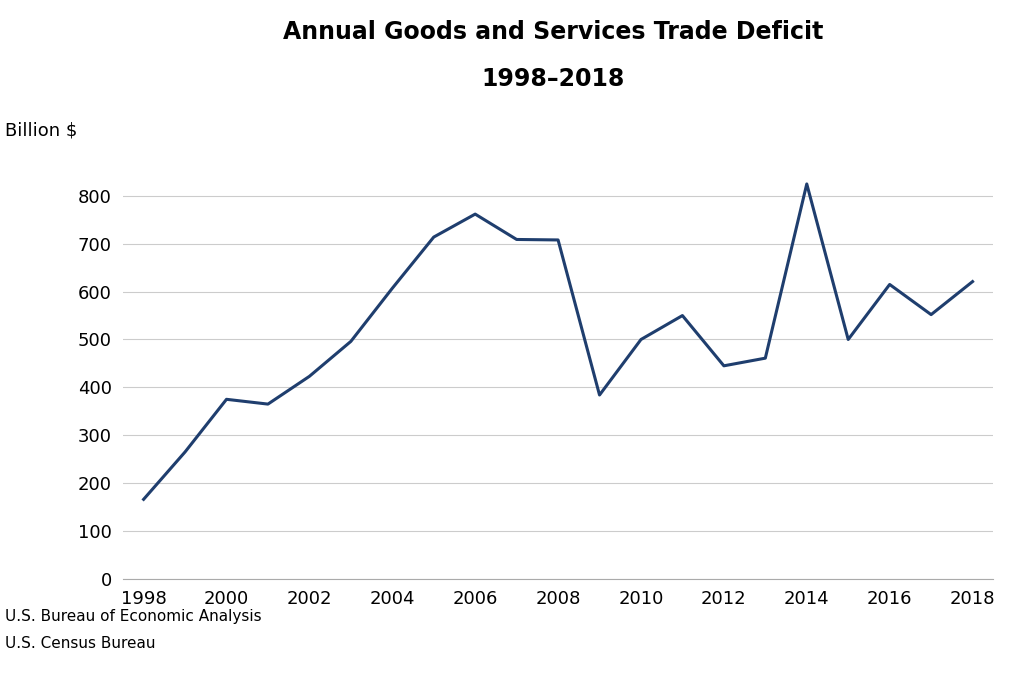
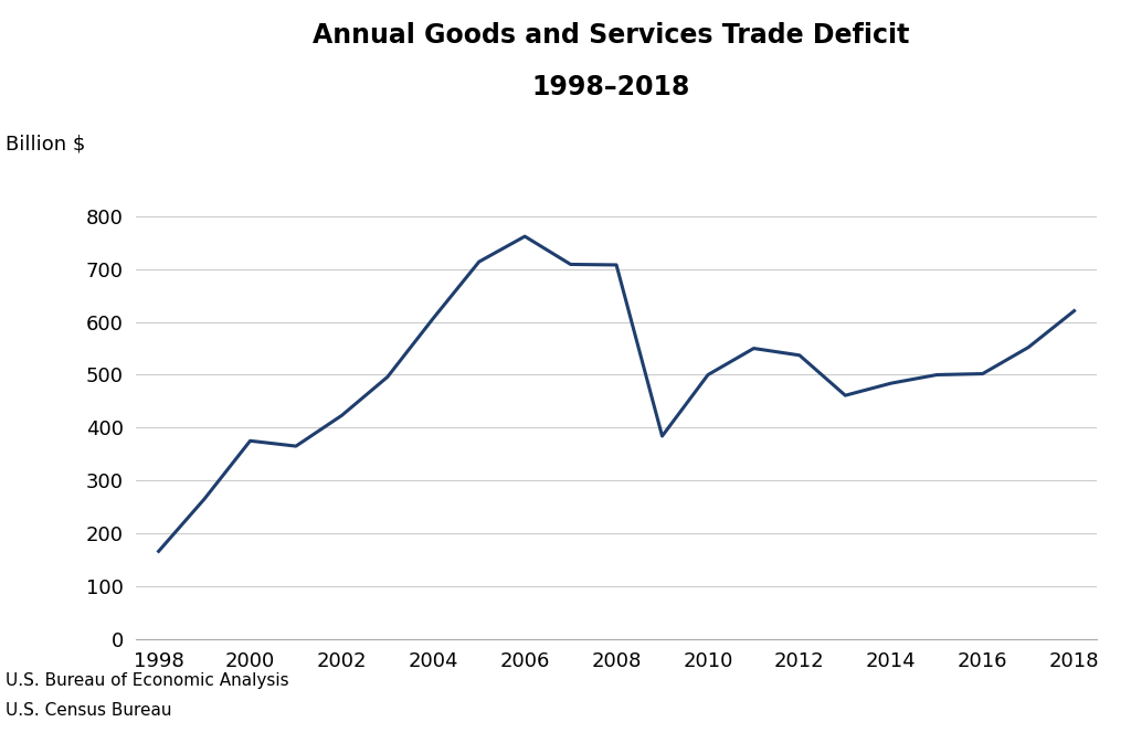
2012: 445 -> 537
2014: 825 -> 484
2016: 615 -> 502
